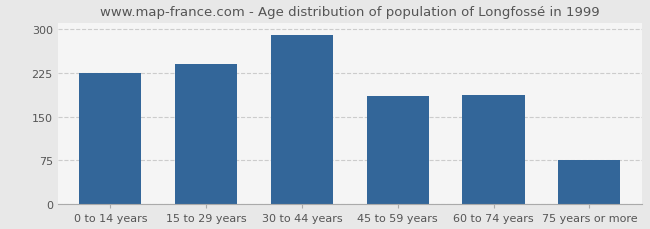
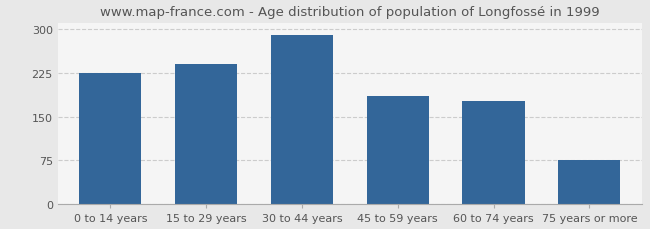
60 to 74 years: 187 -> 176
